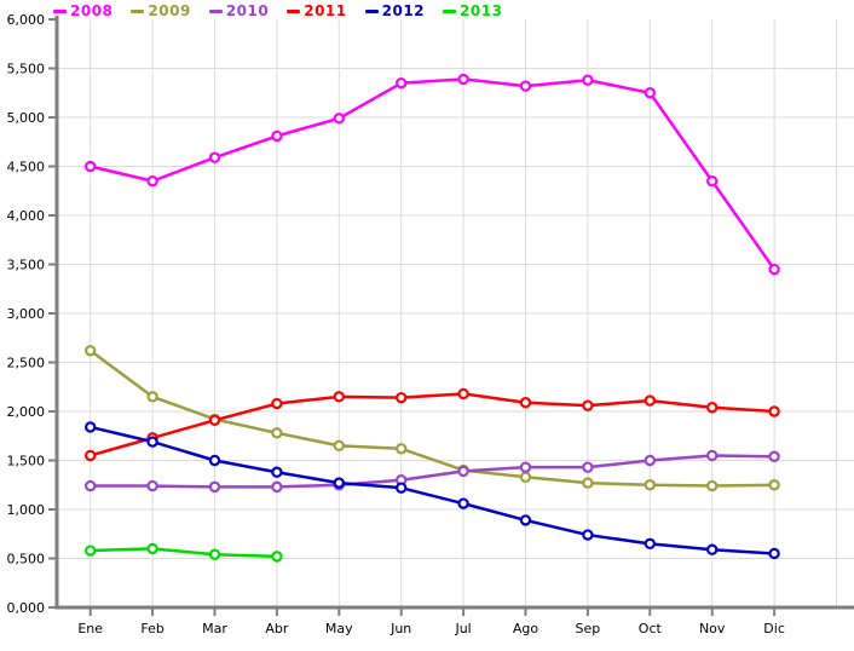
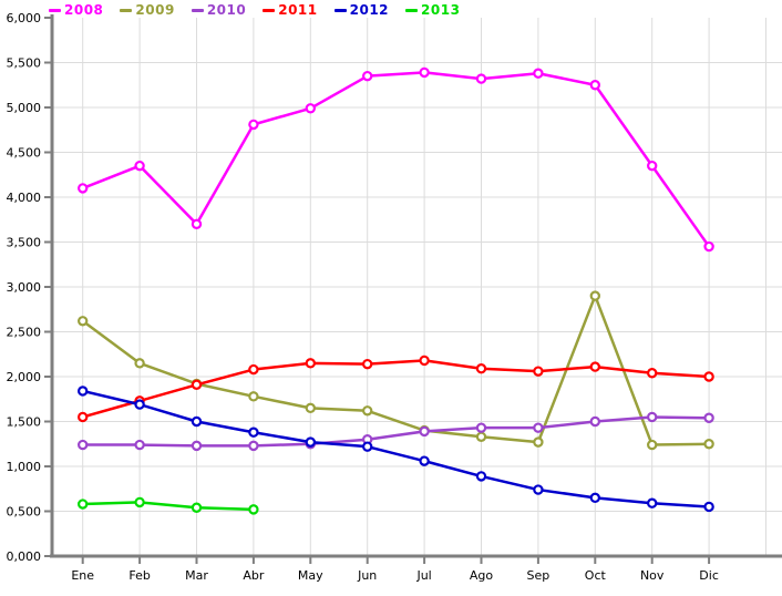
2008/Ene: 4500 -> 4100
2008/Mar: 4600 -> 3700
2009/Oct: 1200 -> 2900
